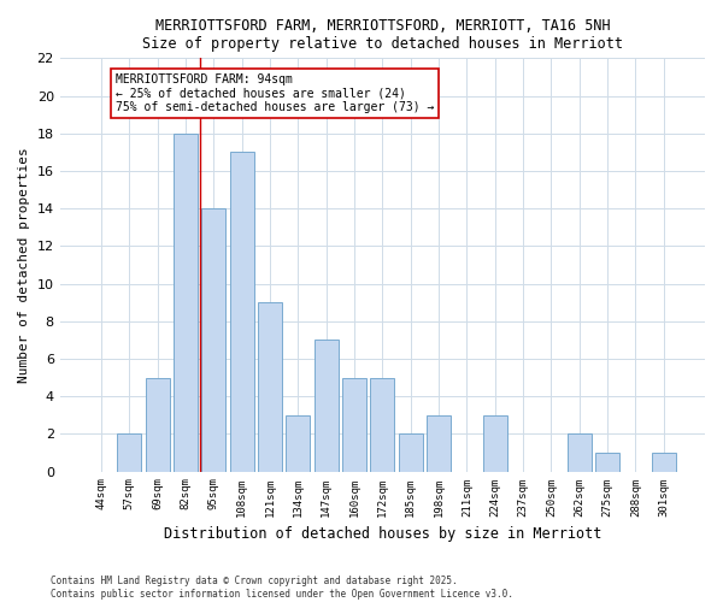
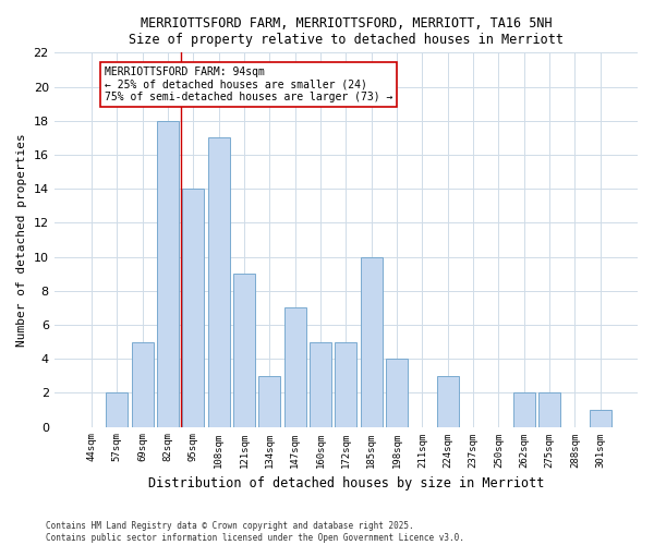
185sqm: 2 -> 10
198sqm: 3 -> 4
275sqm: 1 -> 2
